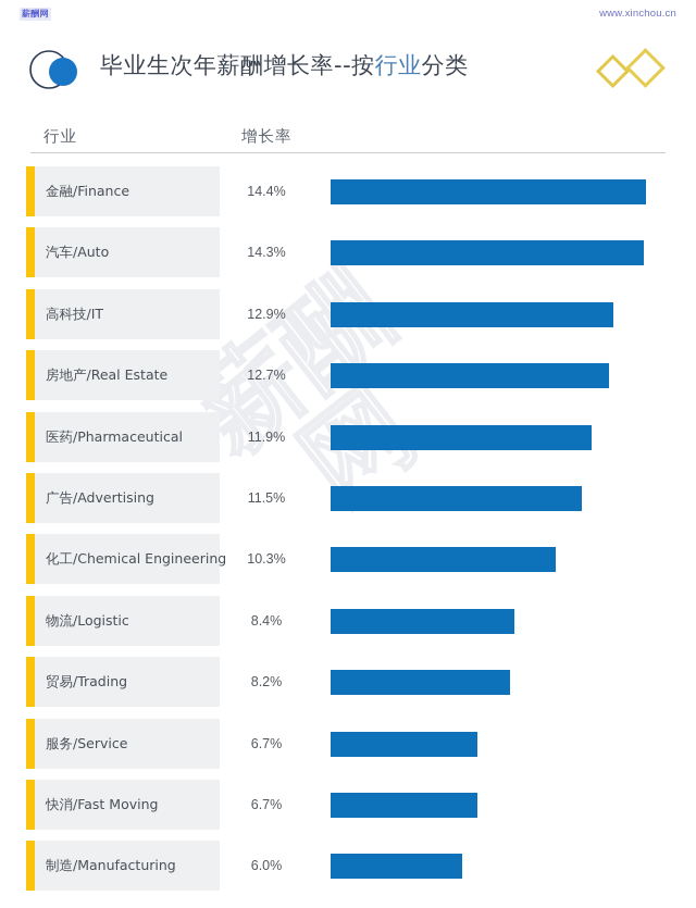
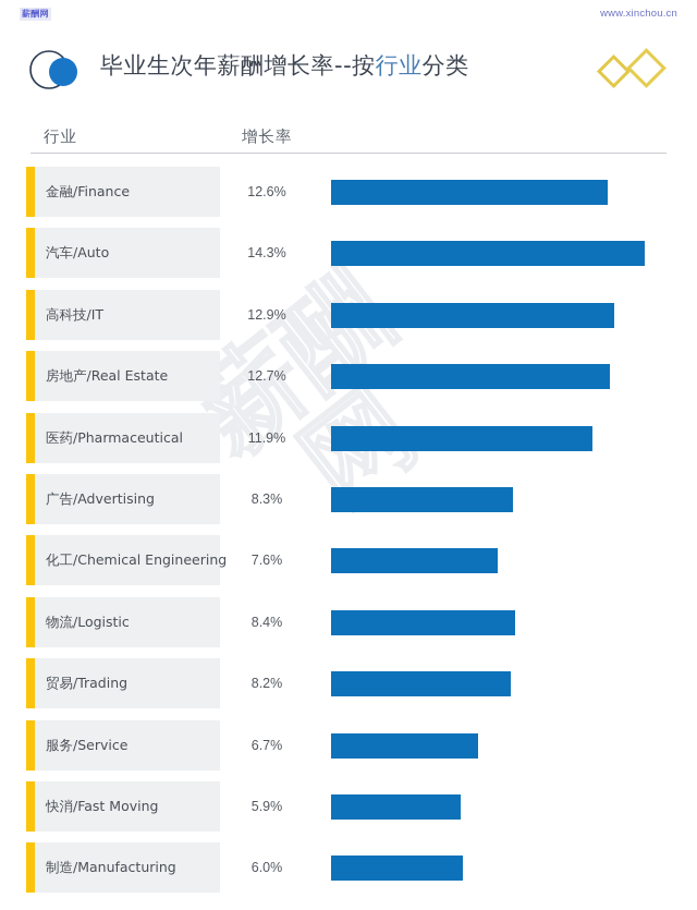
金融/Finance: 14.4% -> 12.6%
广告/Advertising: 11.5% -> 8.3%
化工/Chemical Engineering: 10.3% -> 7.6%
快消/Fast Moving: 6.7% -> 5.9%
